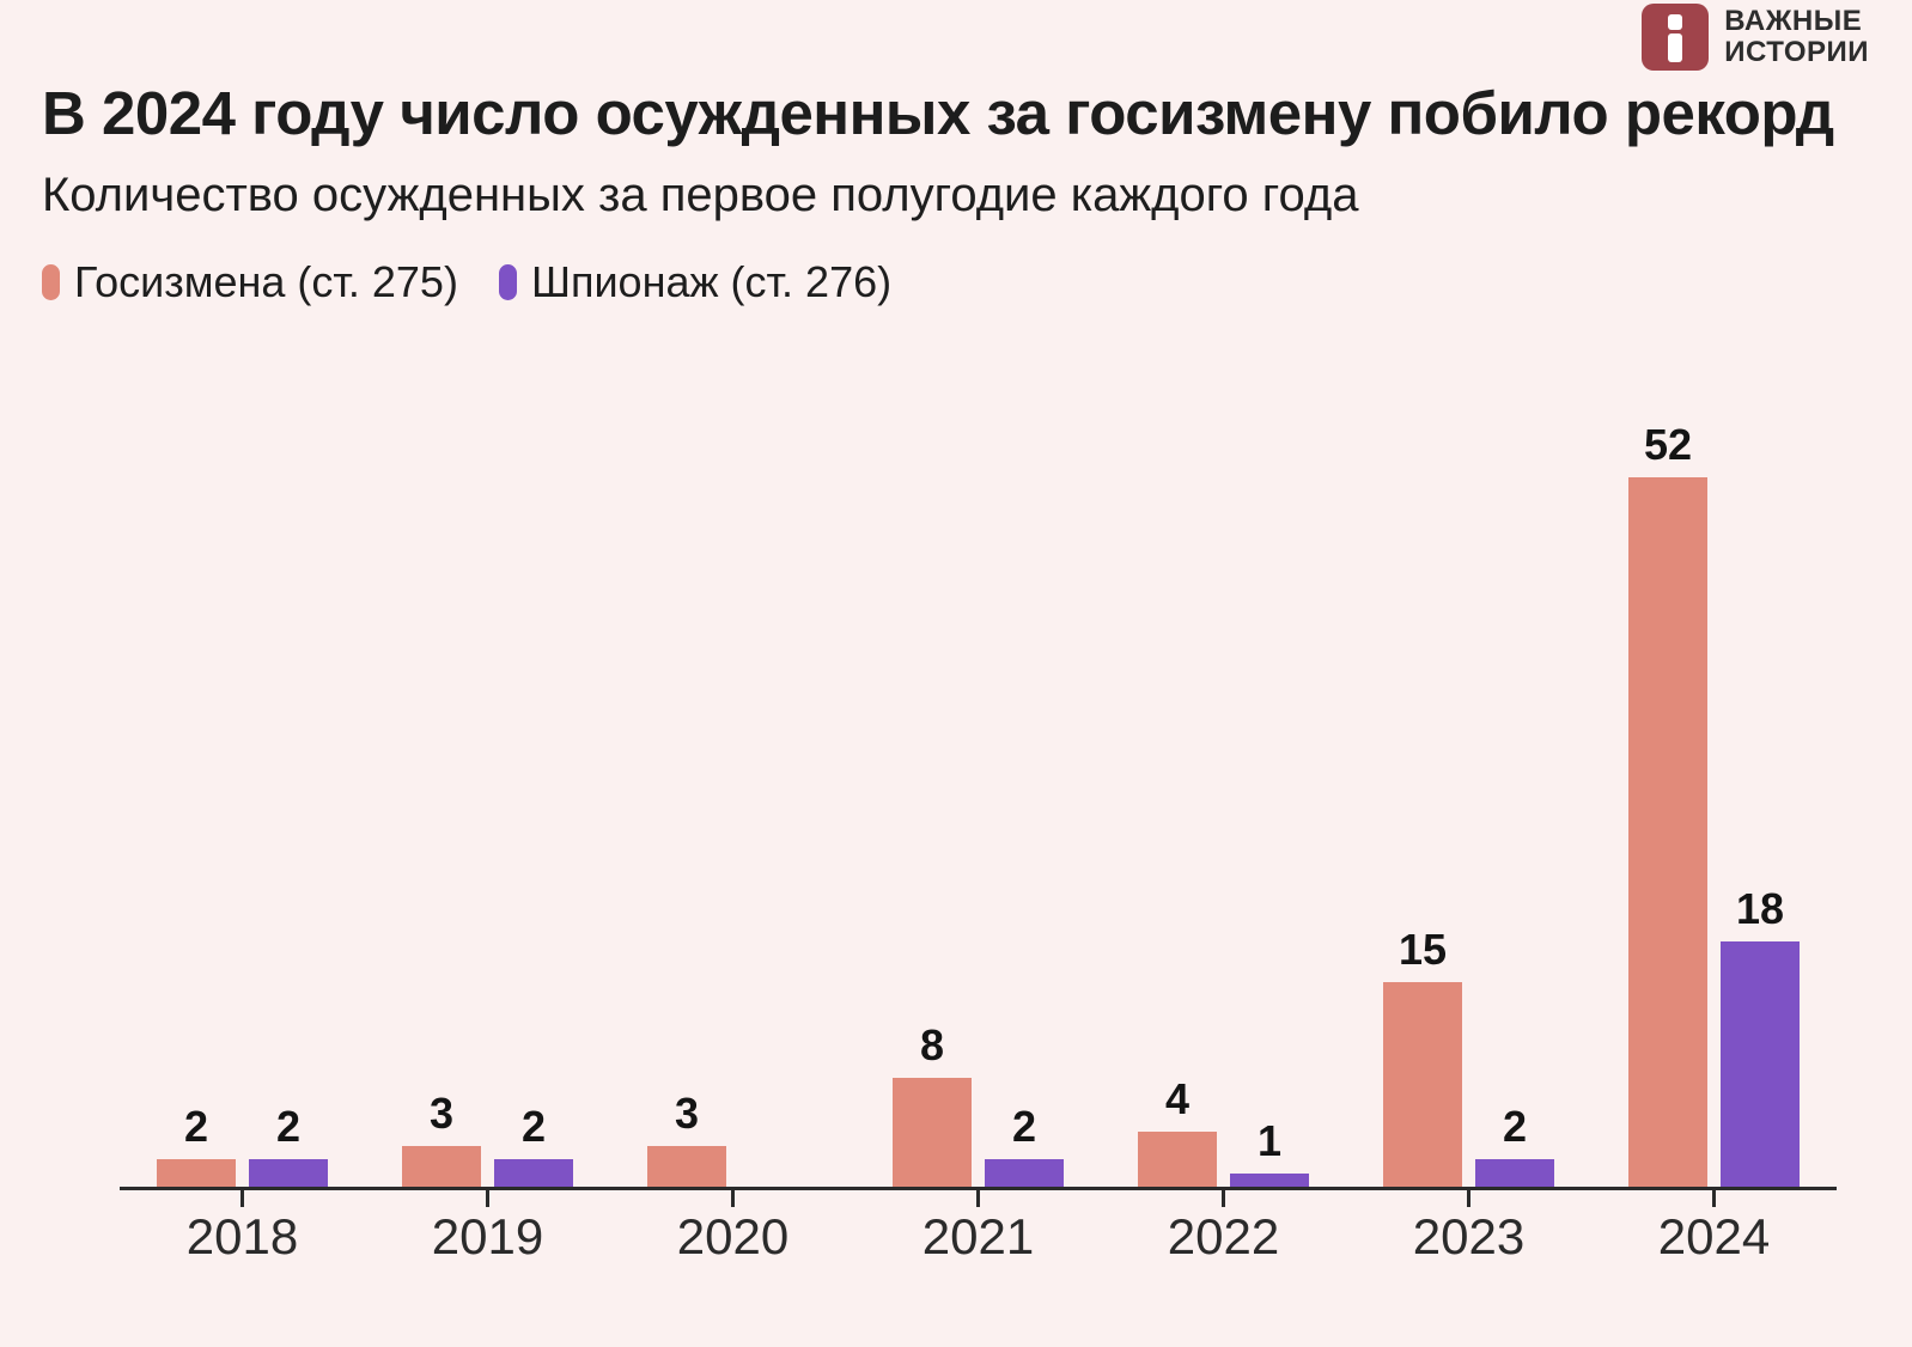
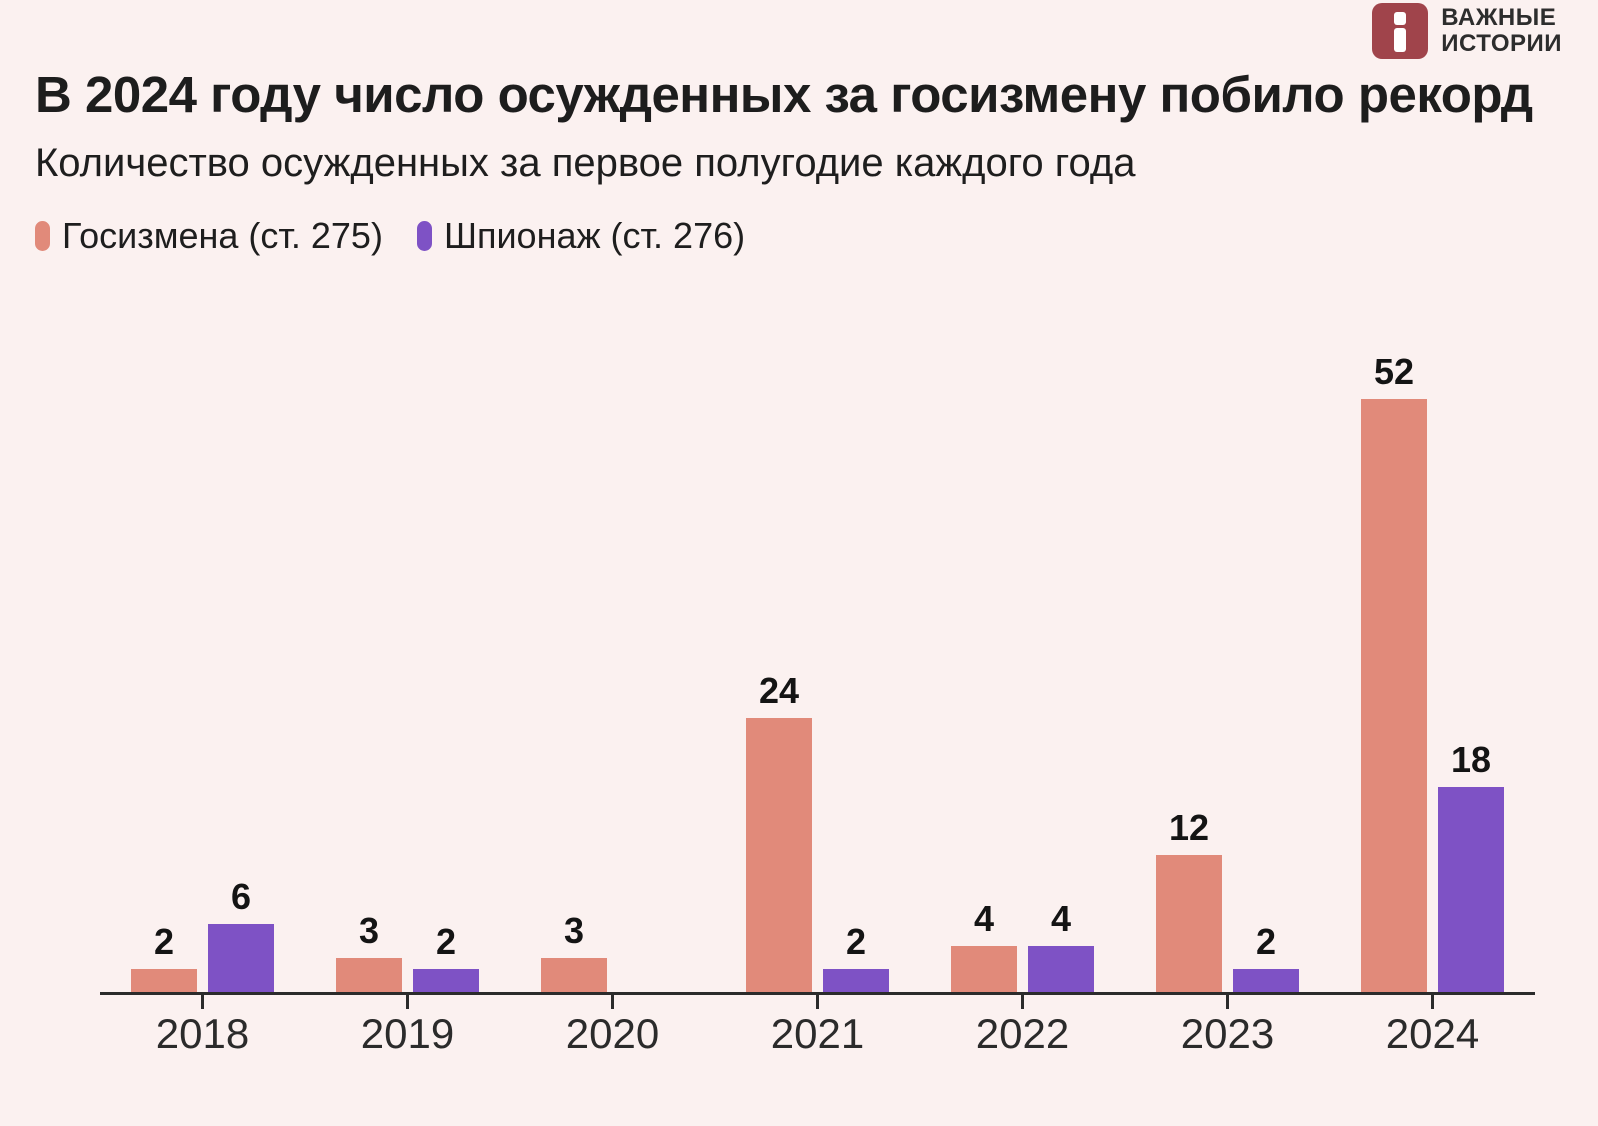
Шпионаж (ст. 276)/2018: 2 -> 6
Госизмена (ст. 275)/2021: 8 -> 24
Шпионаж (ст. 276)/2022: 1 -> 4
Госизмена (ст. 275)/2023: 15 -> 12
